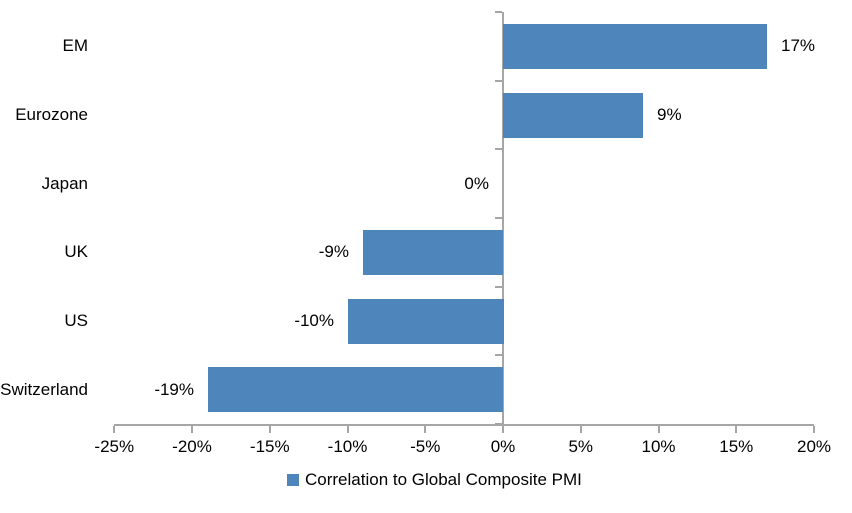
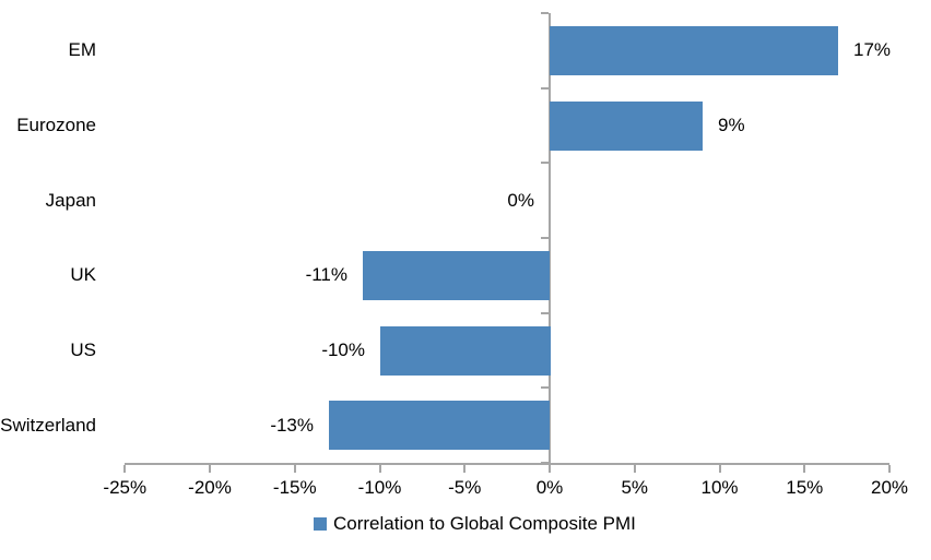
UK: -9% -> -11%
Switzerland: -19% -> -13%
